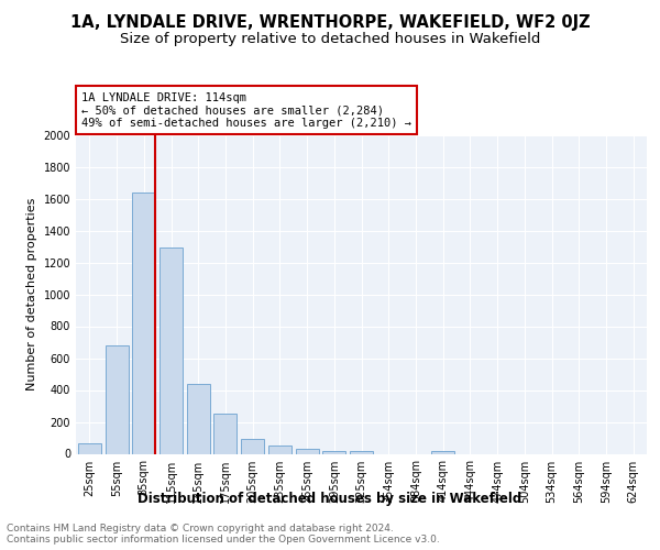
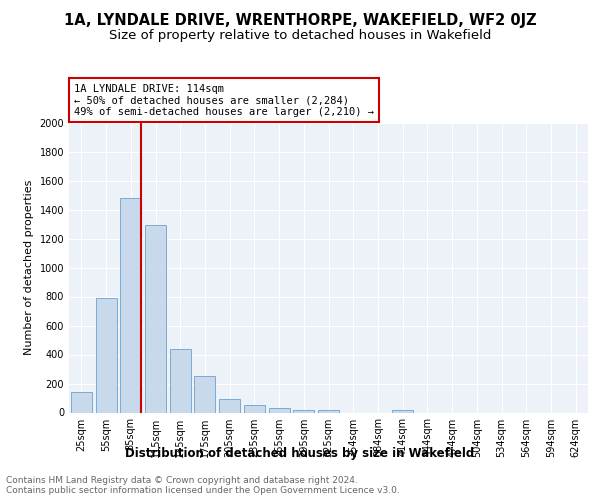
25sqm: 60 -> 140
55sqm: 680 -> 790
85sqm: 1640 -> 1480
